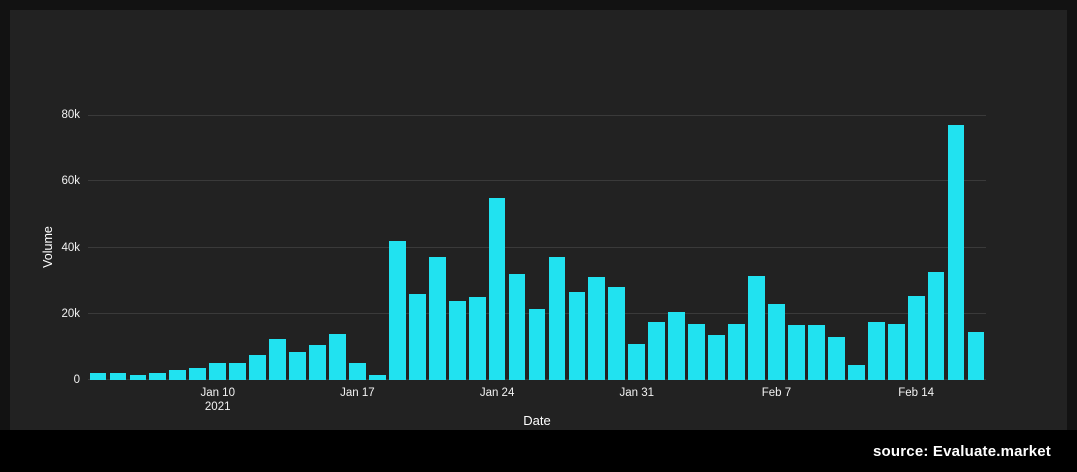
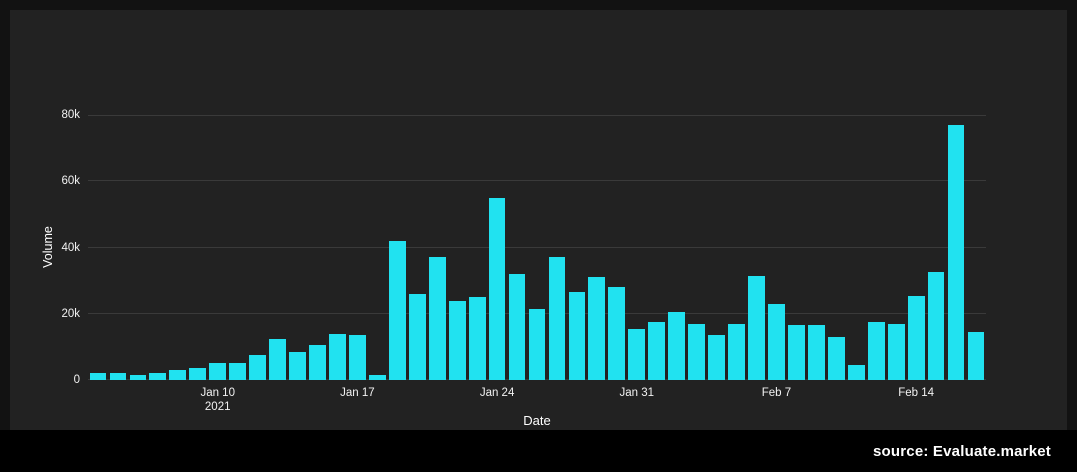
Jan 17: 5k -> 14k
Jan 31: 11k -> 16k
